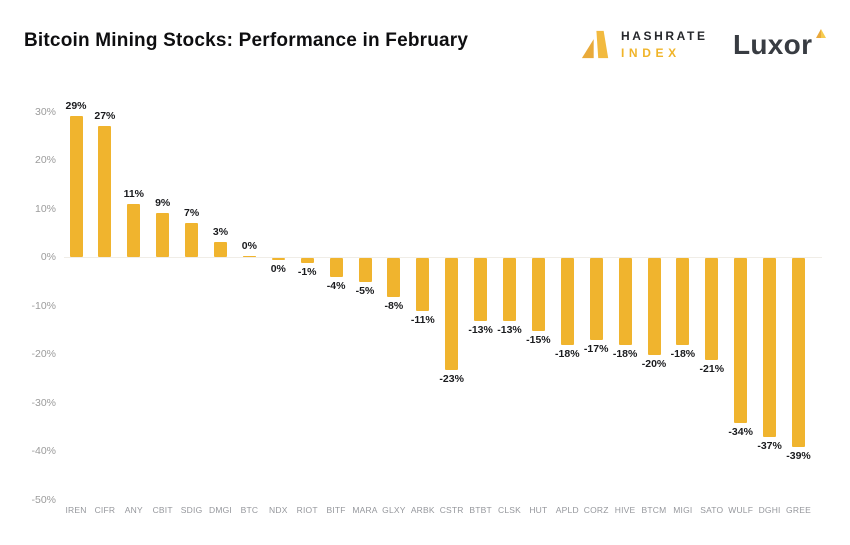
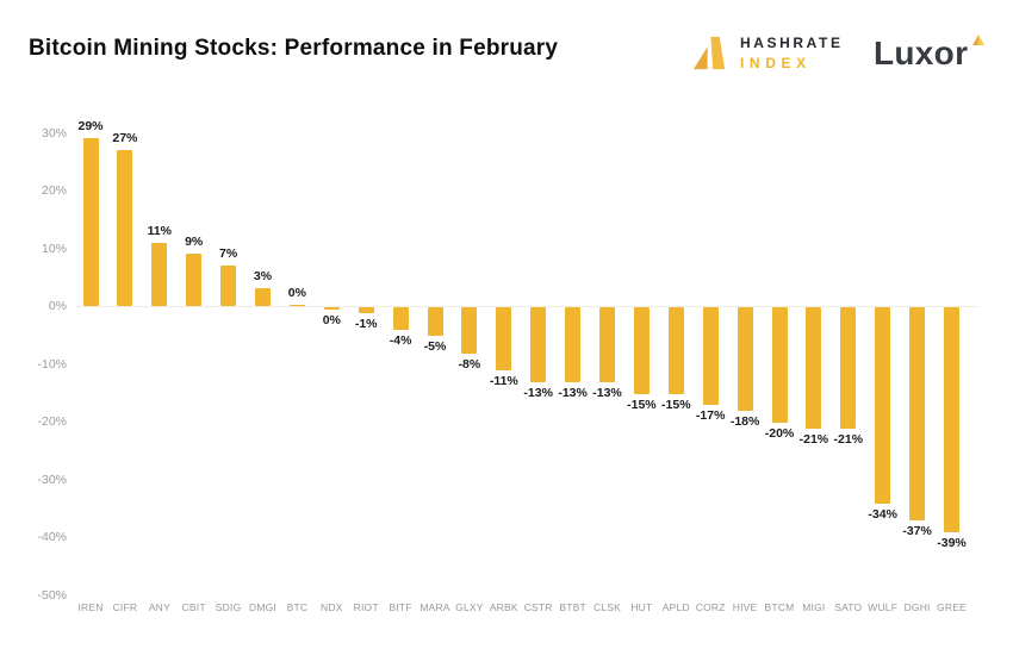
CSTR: -23% -> -13%
APLD: -18% -> -15%
MIGI: -18% -> -21%
